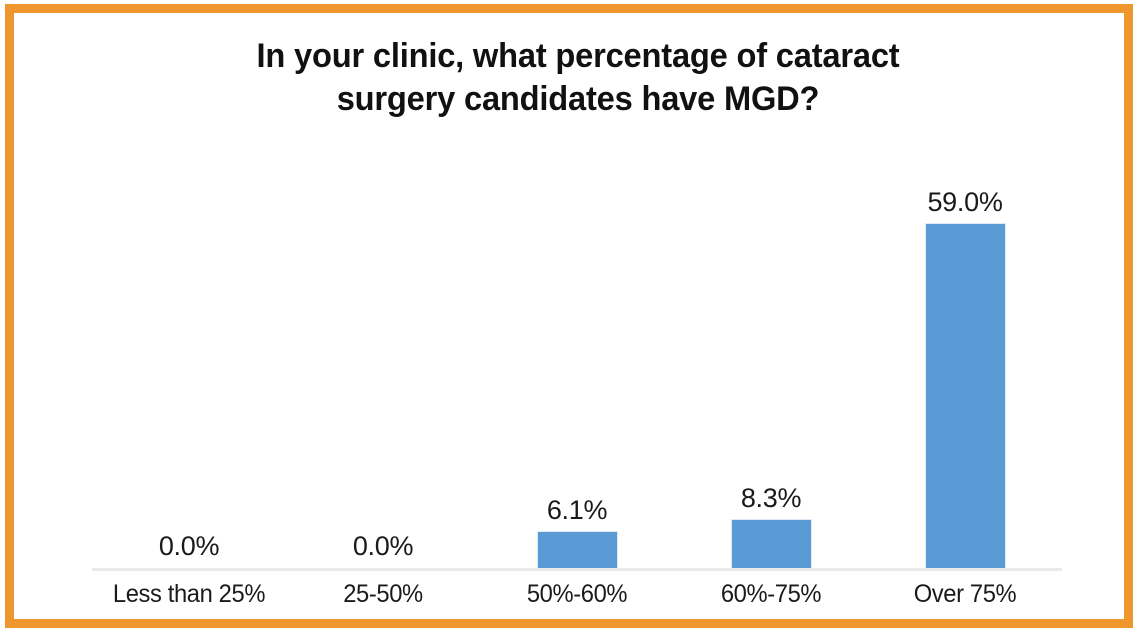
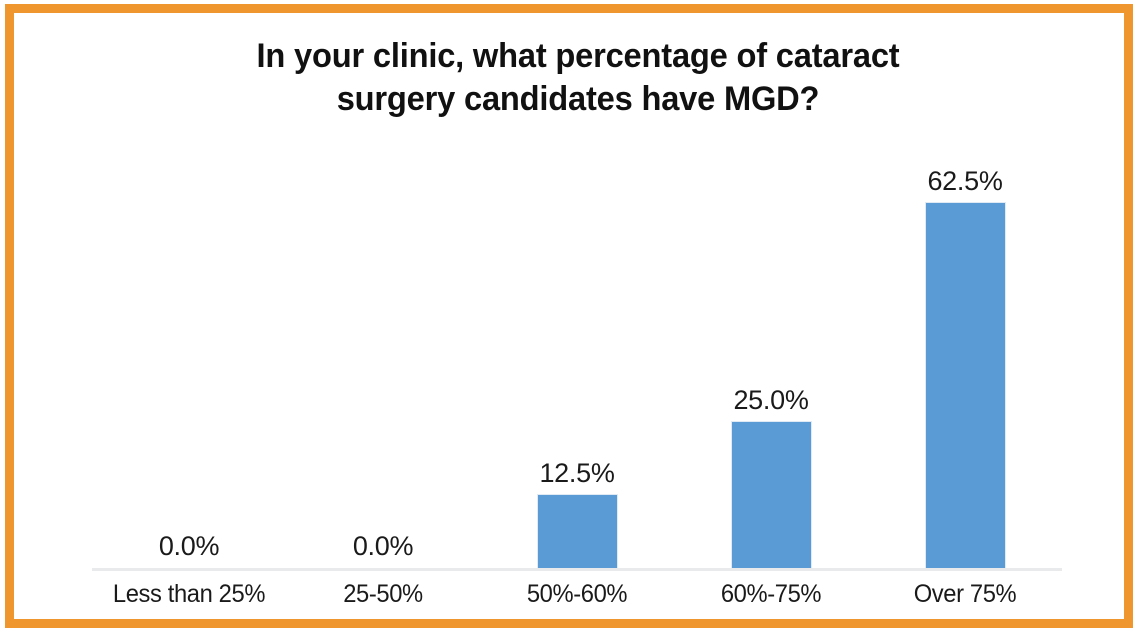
50%-60%: 6.1% -> 12.5%
60%-75%: 8.3% -> 25.0%
Over 75%: 59.0% -> 62.5%
